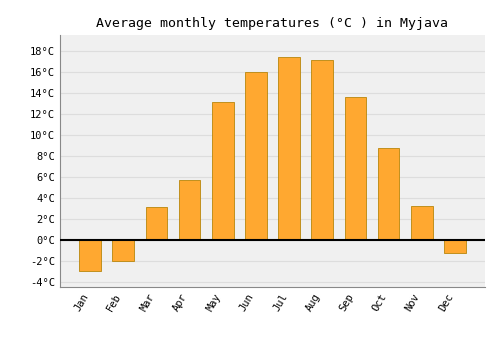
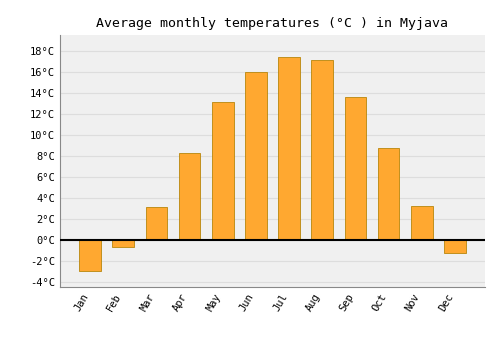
Feb: -2.0°C -> -0.7°C
Apr: 5.7°C -> 8.3°C
